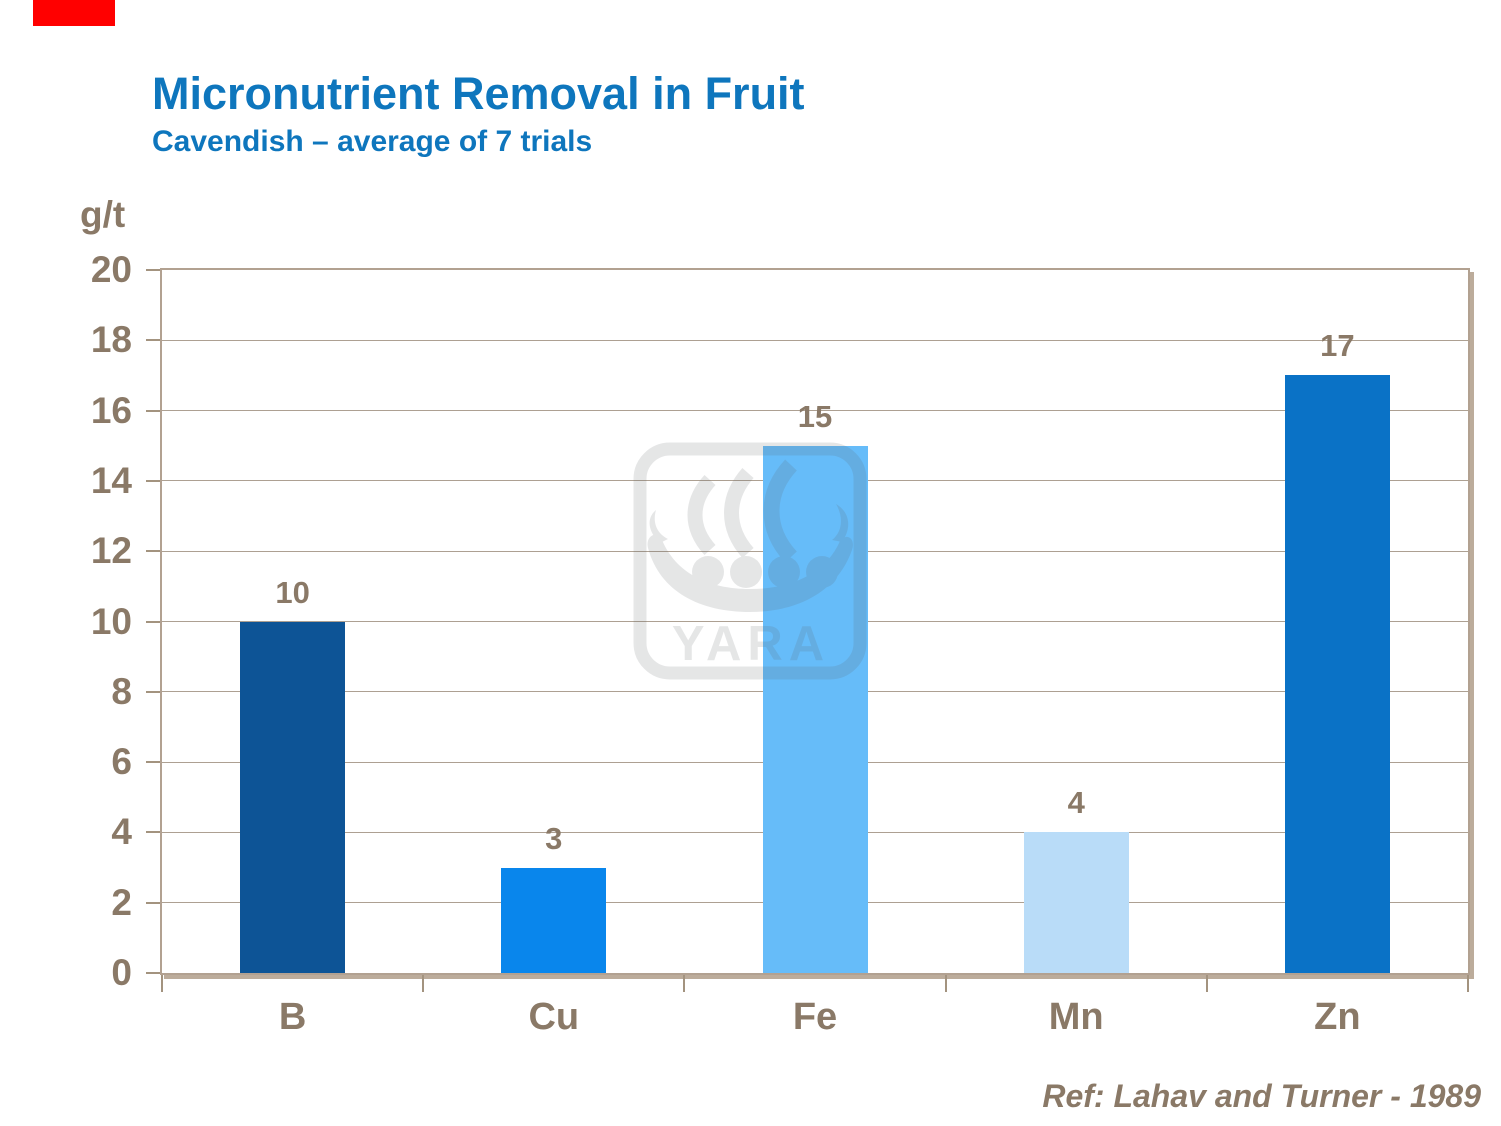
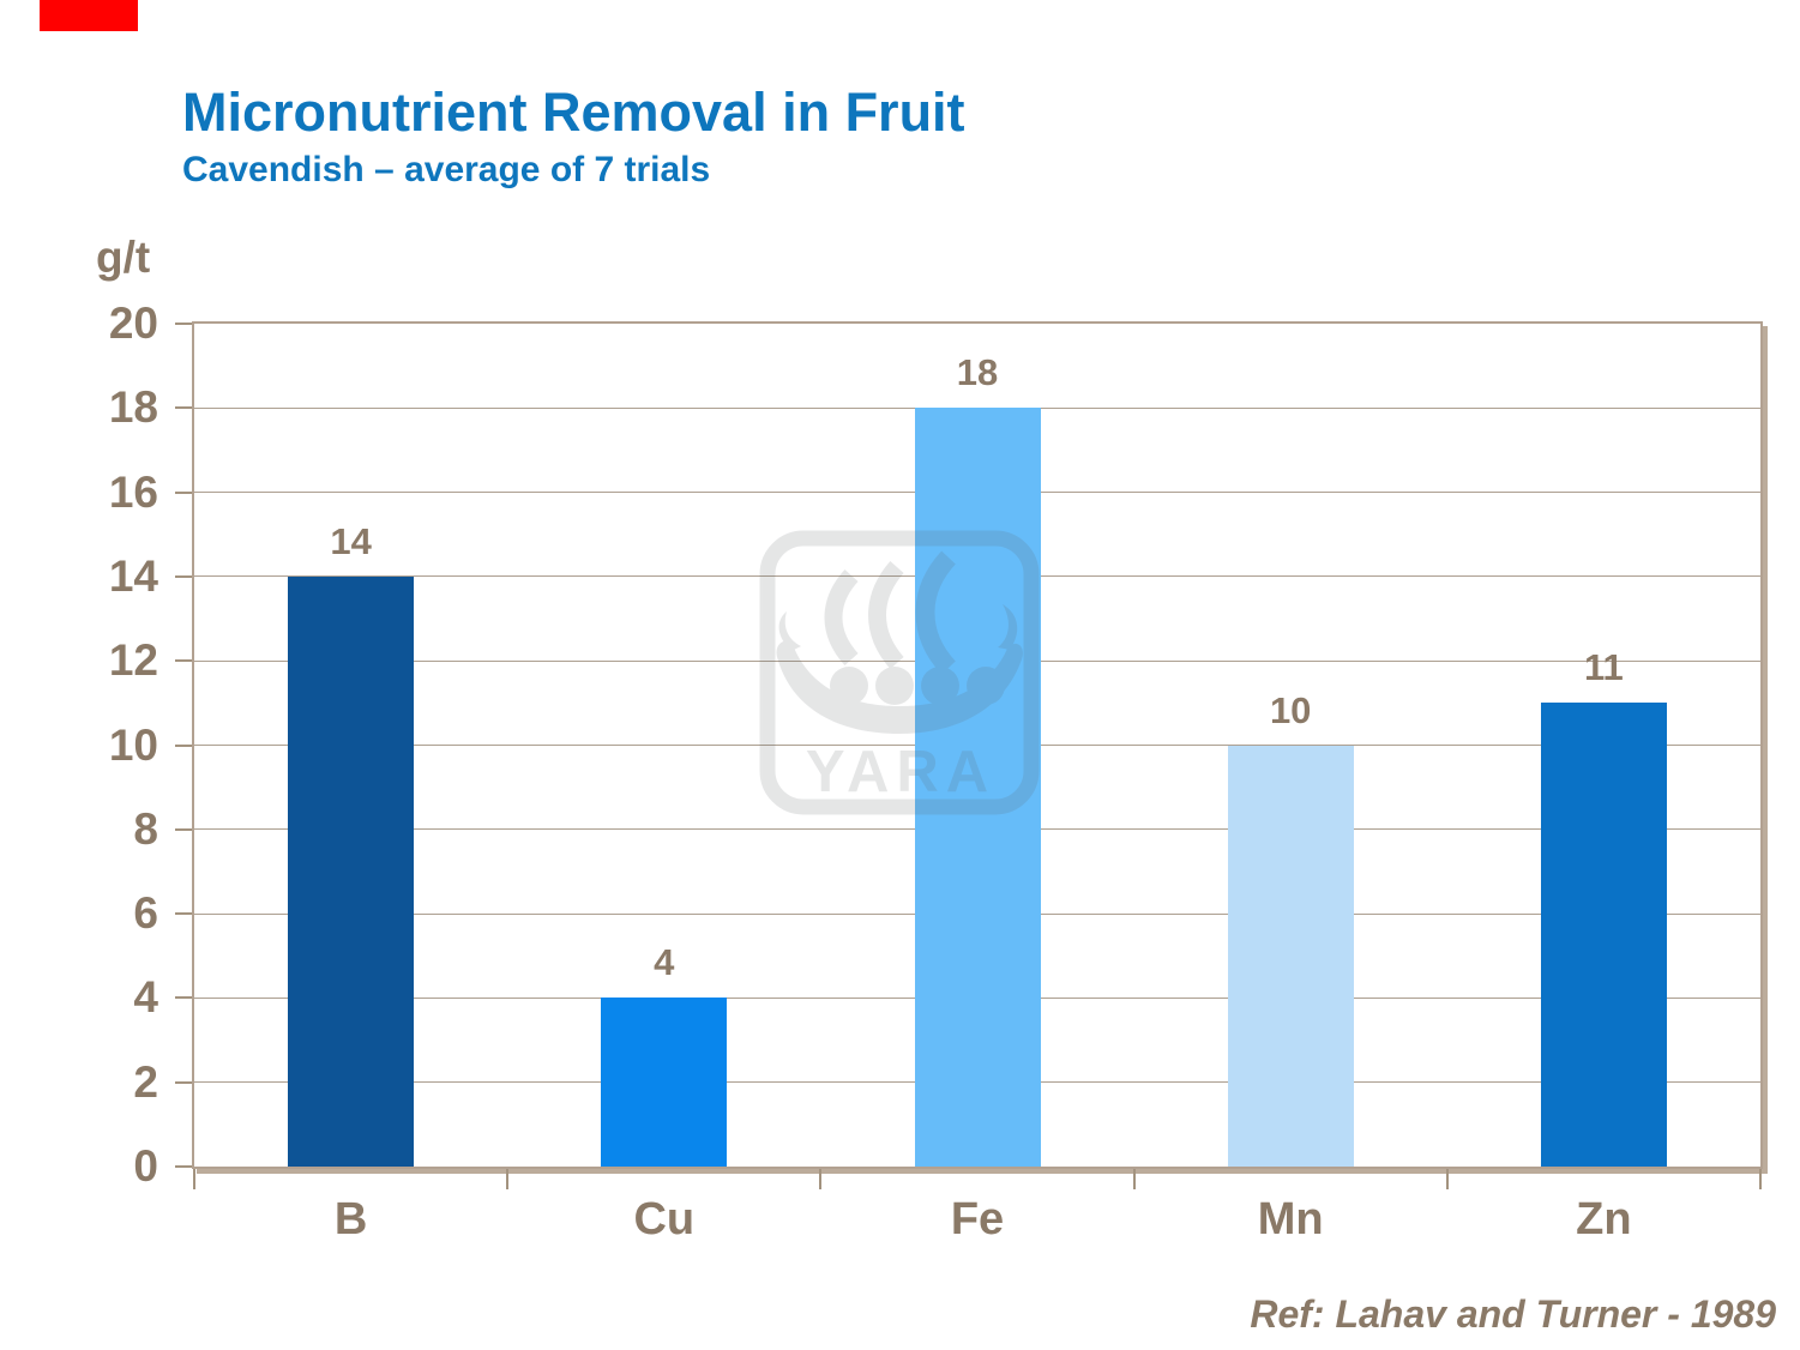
B: 10 -> 14
Cu: 3 -> 4
Fe: 15 -> 18
Mn: 4 -> 10
Zn: 17 -> 11
